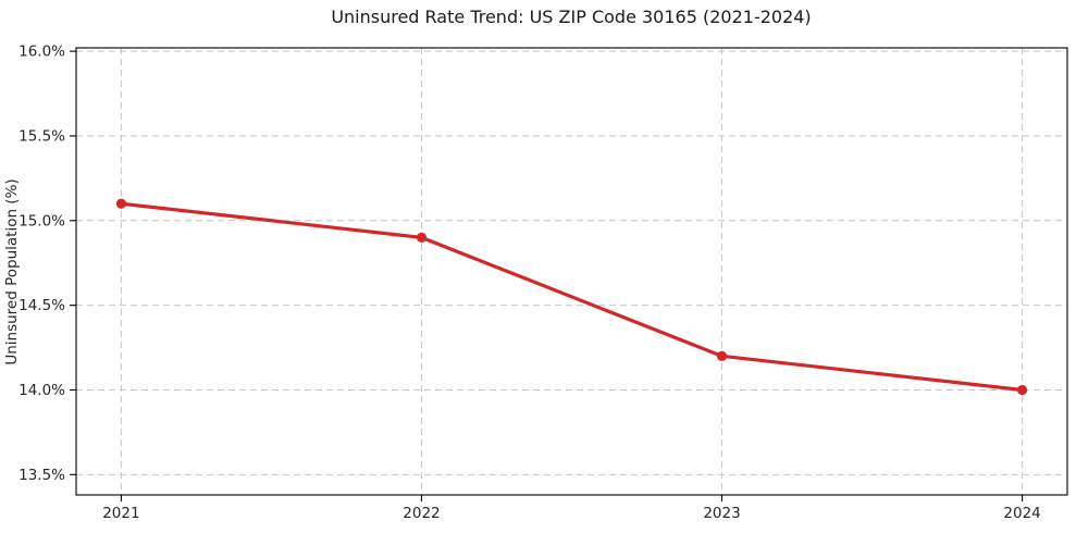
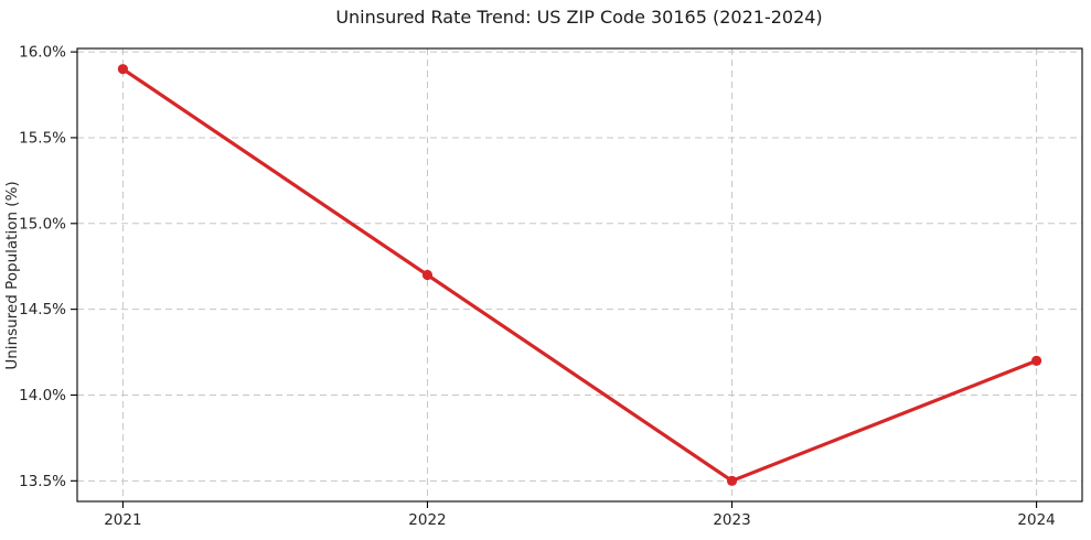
2021: 15.1% -> 15.9%
2022: 14.9% -> 14.7%
2023: 14.2% -> 13.5%
2024: 14.0% -> 14.2%
